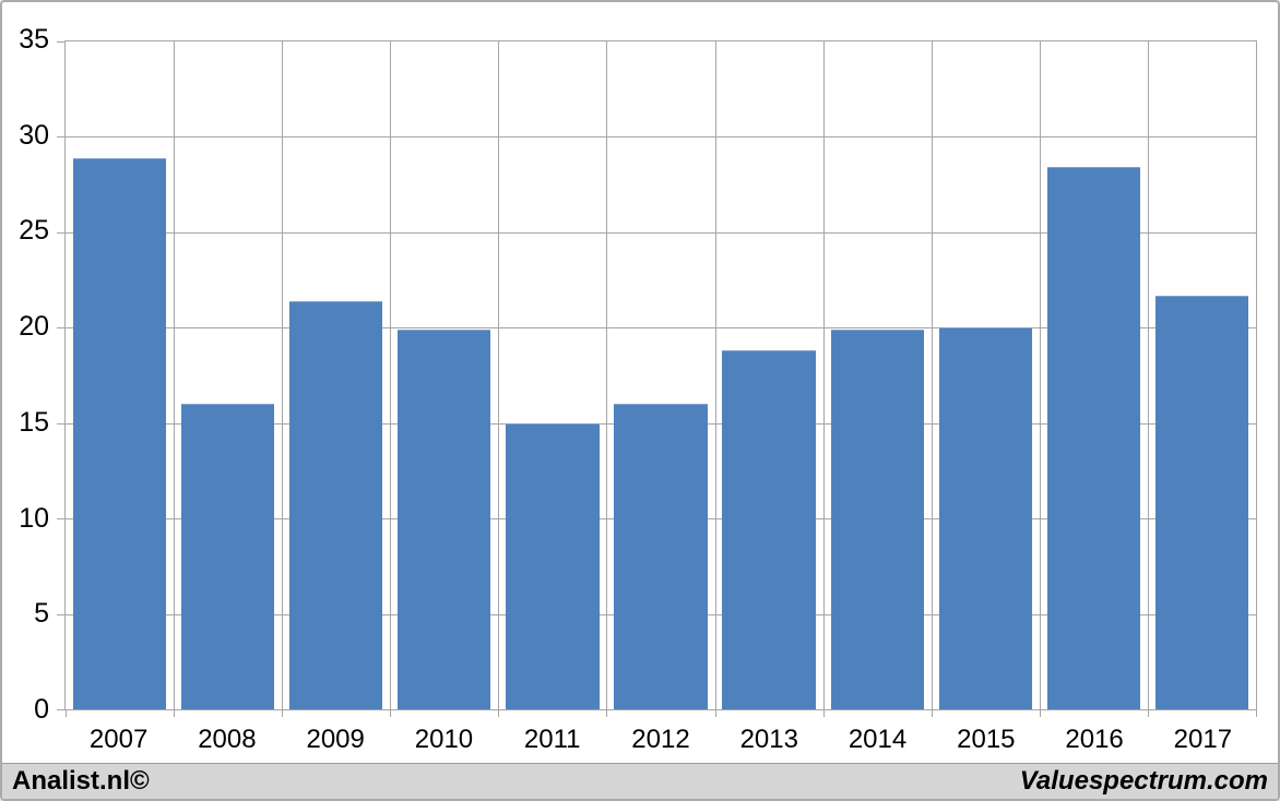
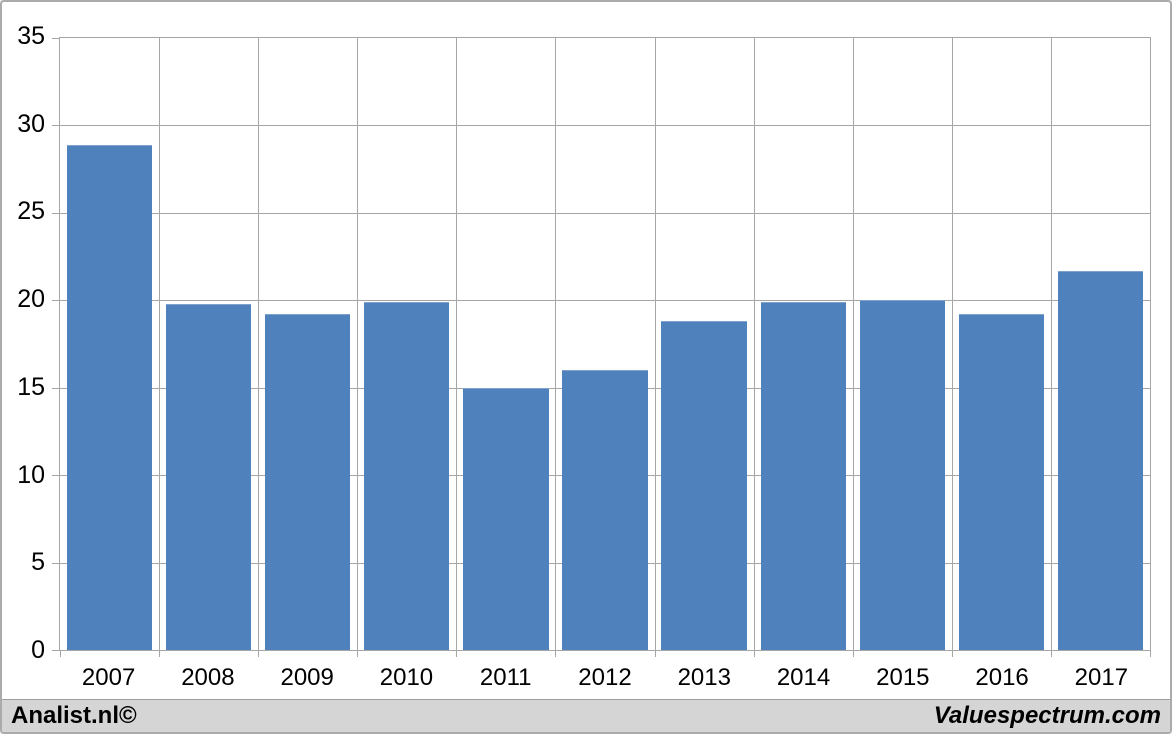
2008: 16.0 -> 19.8
2009: 21.4 -> 19.2
2016: 28.4 -> 19.2
